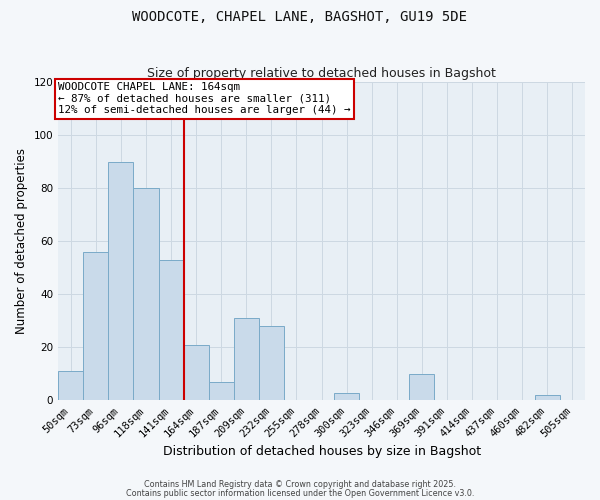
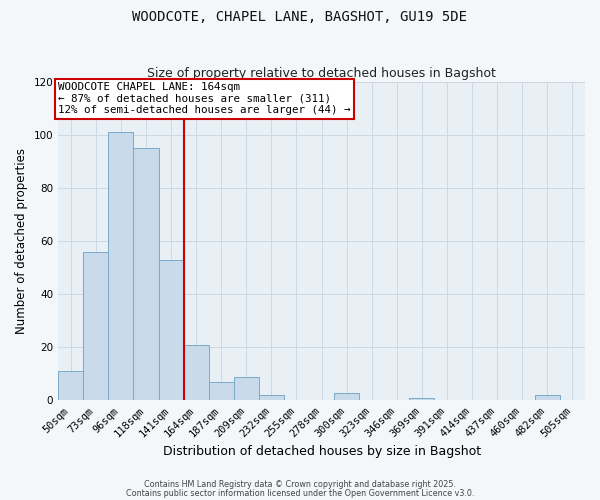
96sqm: 90 -> 101
118sqm: 80 -> 95
209sqm: 31 -> 9
232sqm: 28 -> 2
369sqm: 10 -> 1
